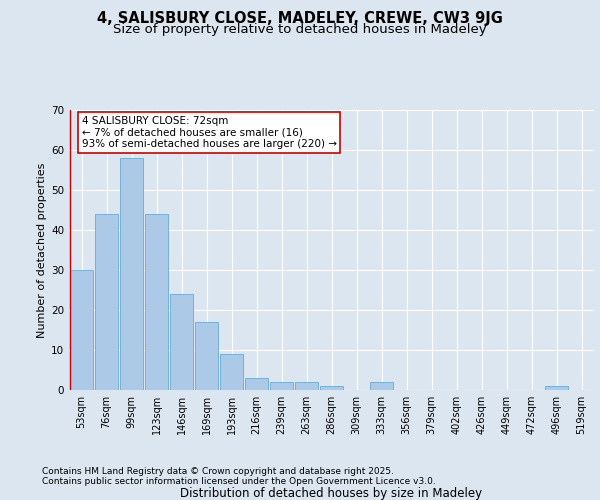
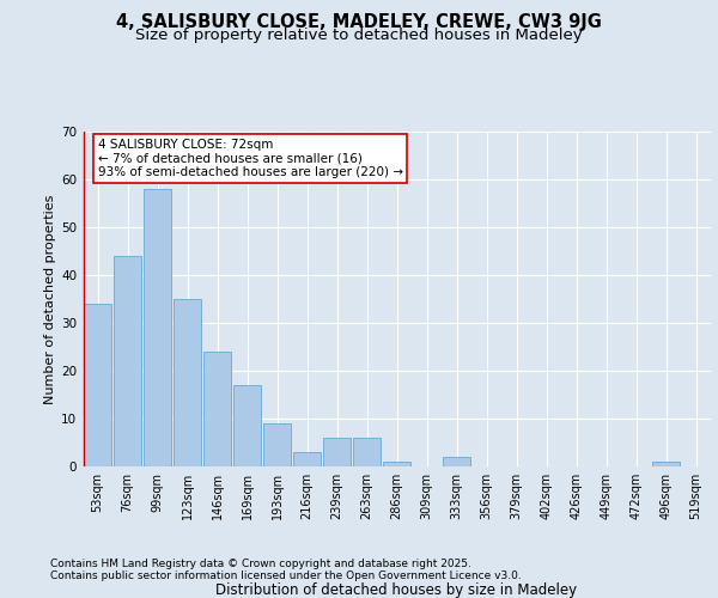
53sqm: 30 -> 34
123sqm: 44 -> 35
239sqm: 2 -> 6
263sqm: 2 -> 6
